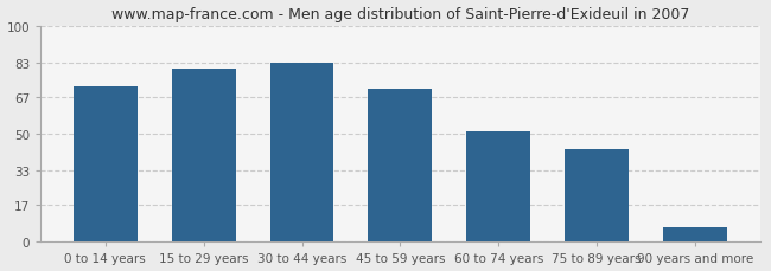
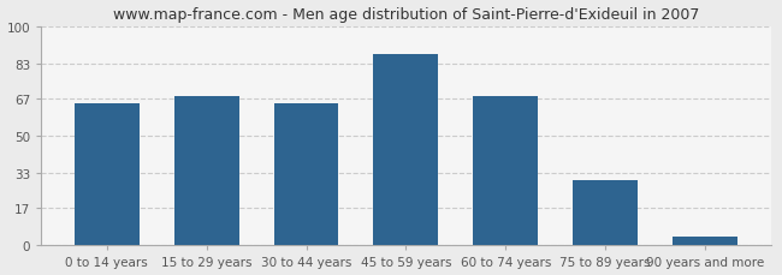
0 to 14 years: 72 -> 65
15 to 29 years: 80 -> 68
30 to 44 years: 83 -> 65
45 to 59 years: 71 -> 87
60 to 74 years: 51 -> 68
75 to 89 years: 43 -> 30
90 years and more: 7 -> 4
